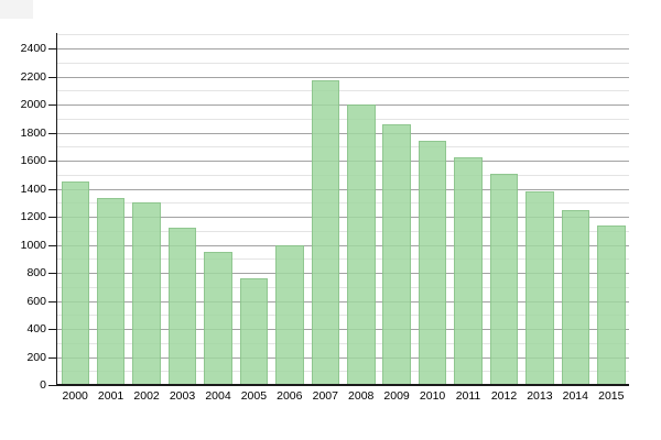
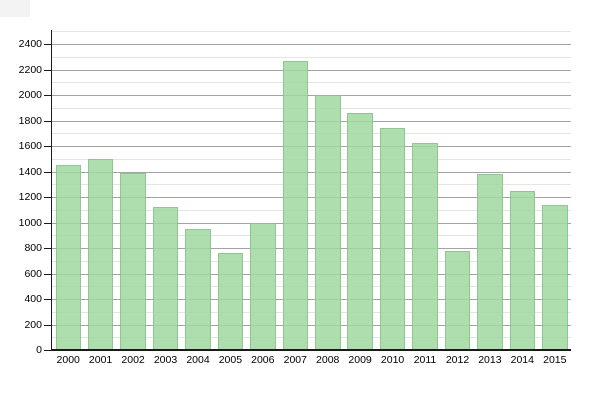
2001: 1330 -> 1500
2002: 1300 -> 1390
2007: 2170 -> 2270
2012: 1510 -> 780
